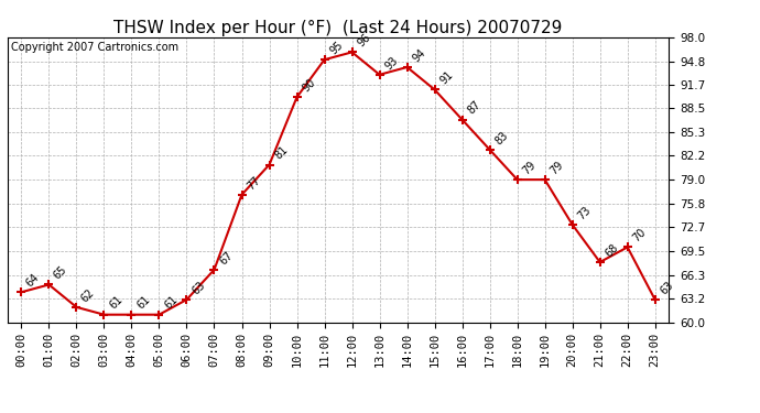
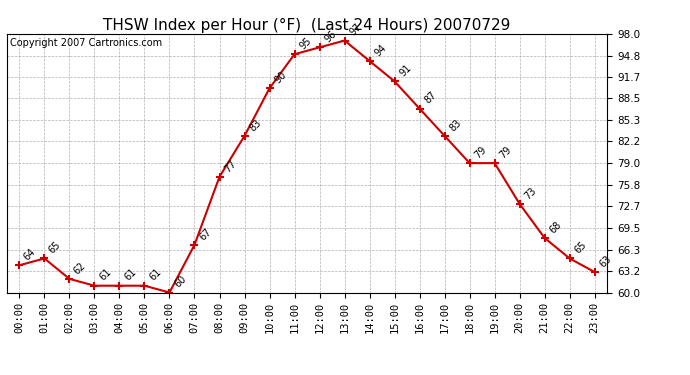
06:00: 63 -> 60
09:00: 81 -> 83
13:00: 93 -> 97
22:00: 70 -> 65
